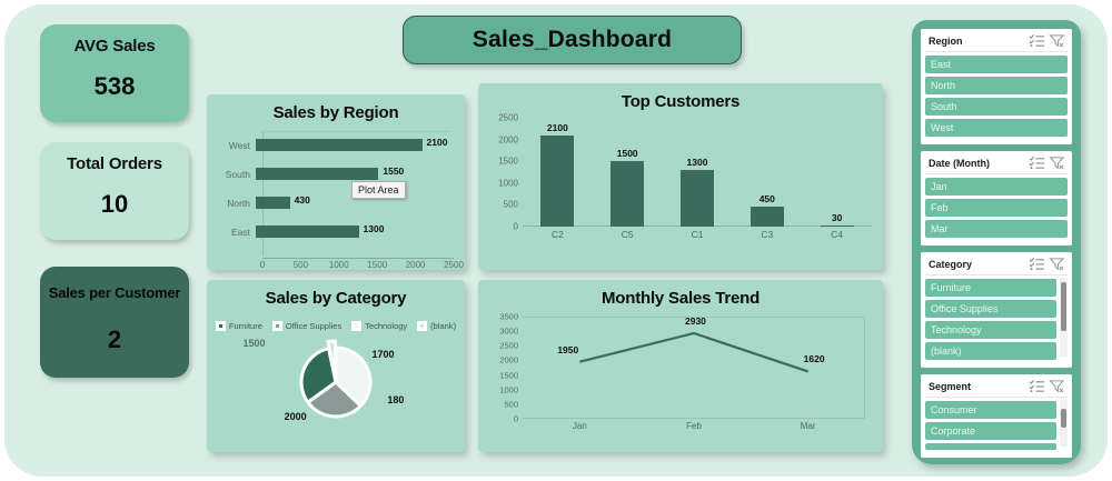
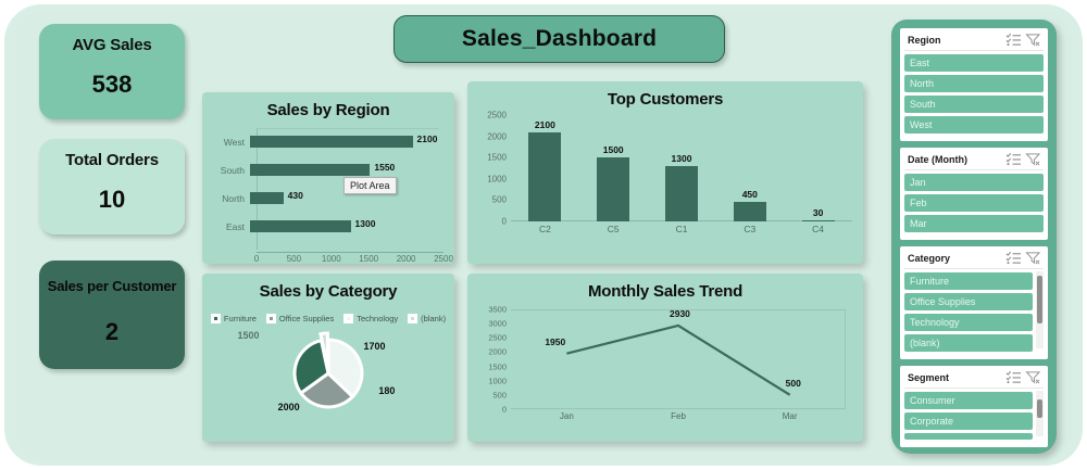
Monthly Sales Trend/Mar: 1620 -> 500
